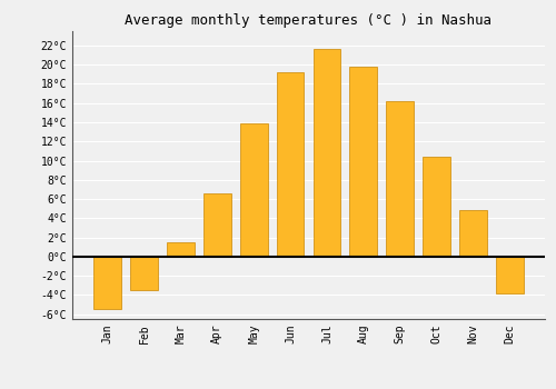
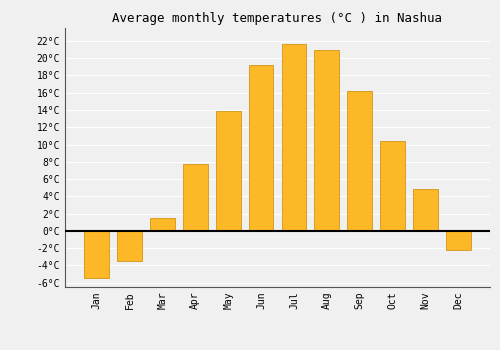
Apr: 6.6°C -> 7.8°C
Aug: 19.8°C -> 21.0°C
Dec: -3.8°C -> -2.2°C
